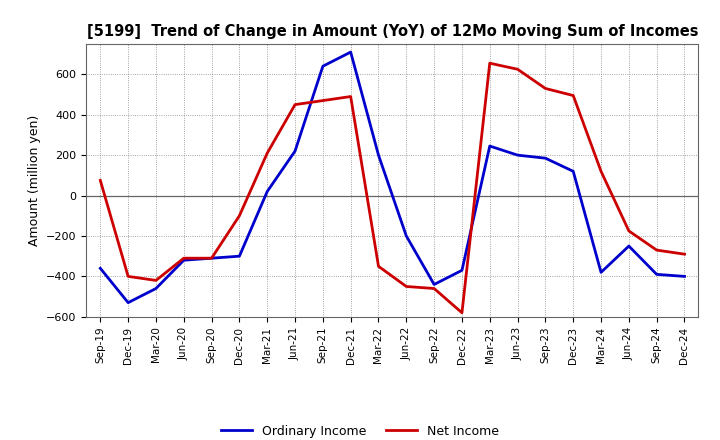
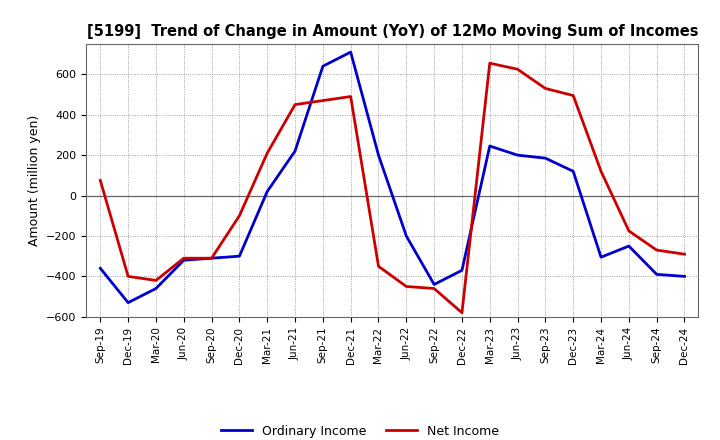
Ordinary Income/Mar-24: -380 -> -305
